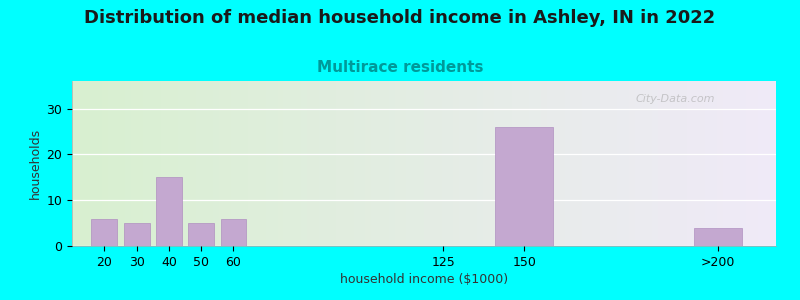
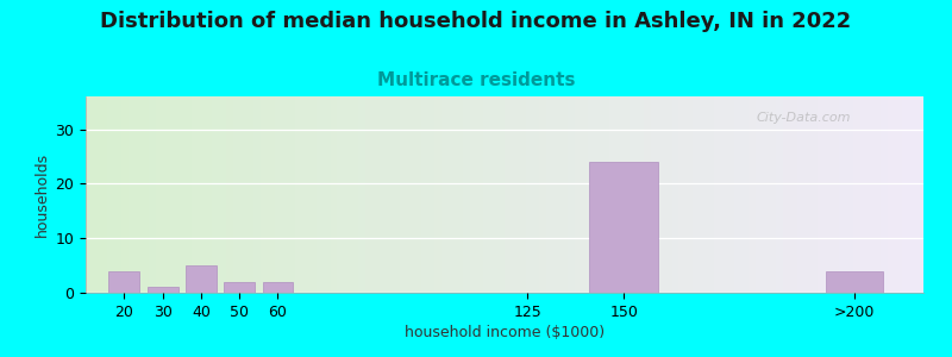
20: 6 -> 4
30: 5 -> 1
40: 15 -> 5
50: 5 -> 2
60: 6 -> 2
150: 26 -> 24
